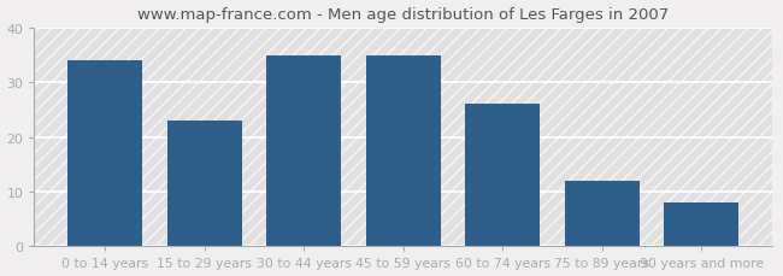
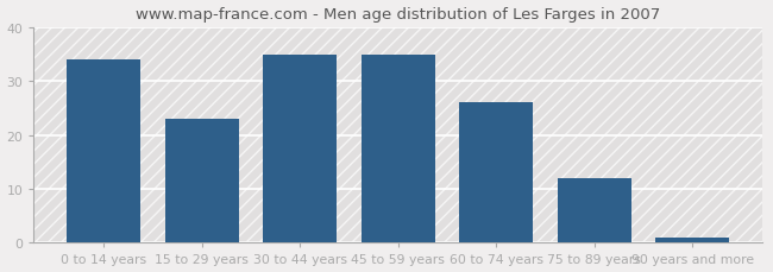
90 years and more: 8 -> 1
